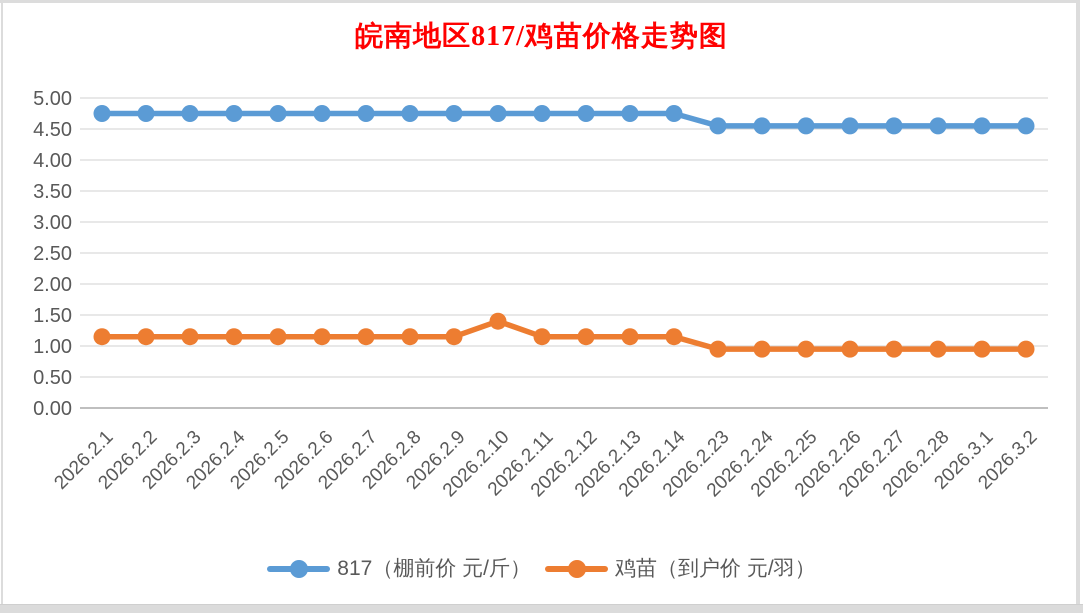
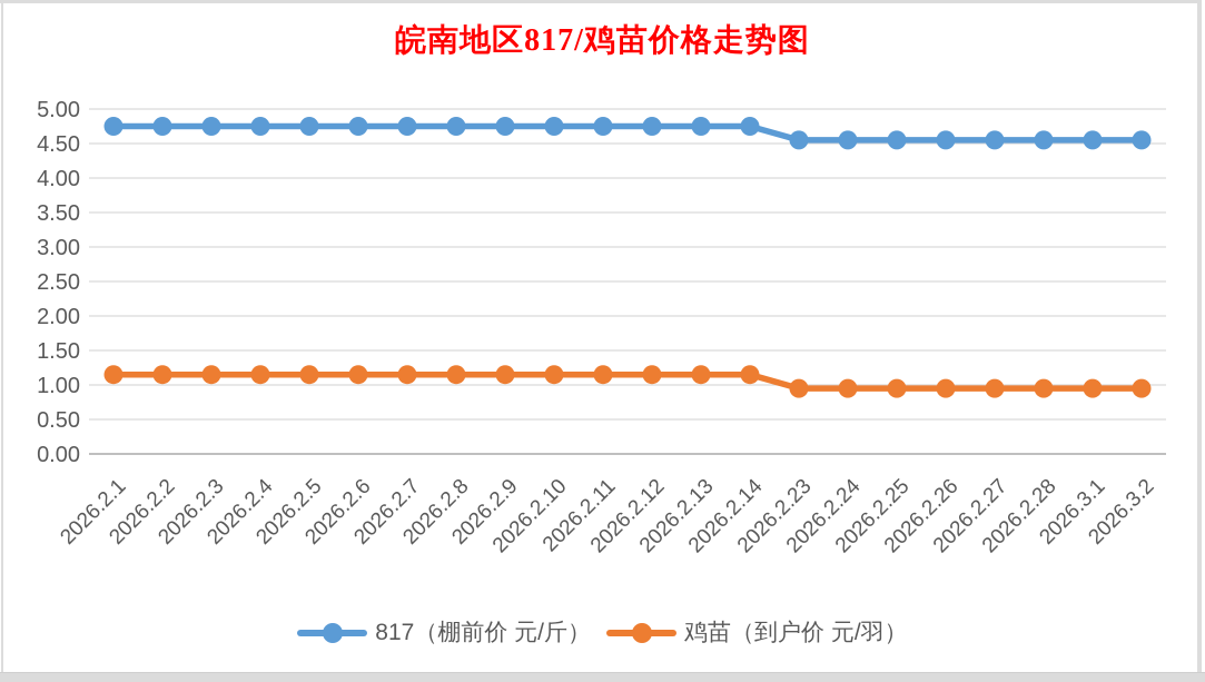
鸡苗（到户价 元/羽）/2026.2.10: 1.4 -> 1.1
